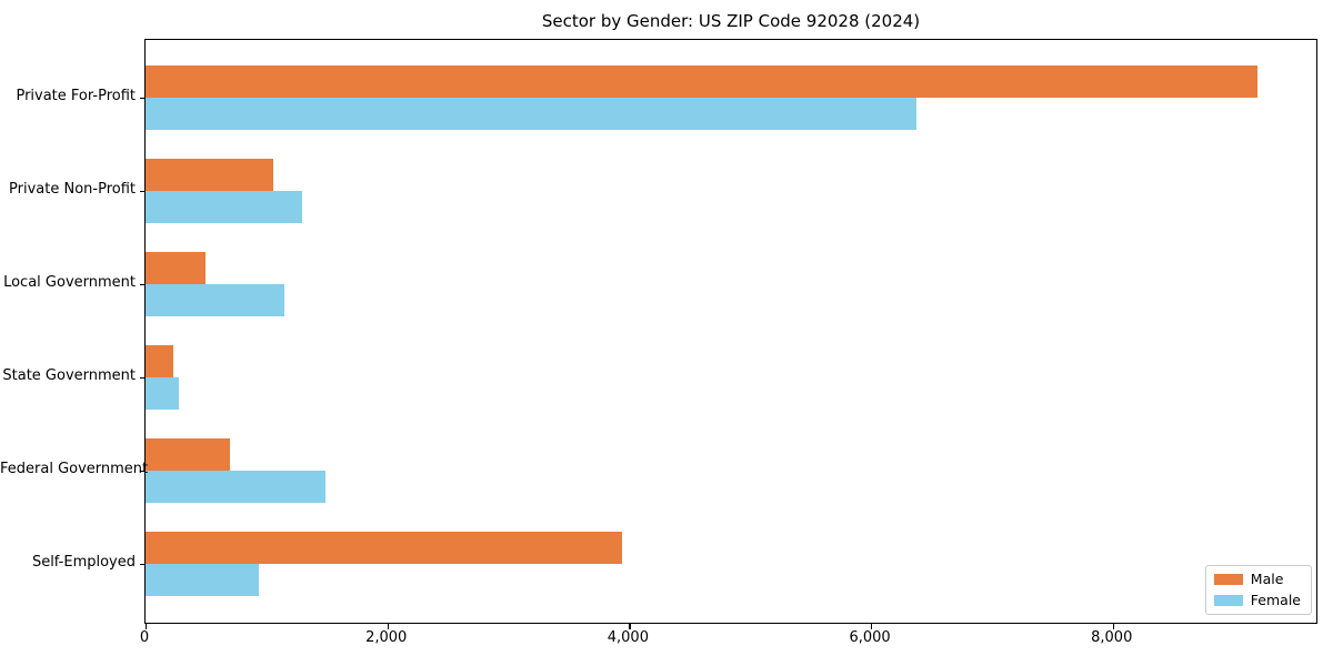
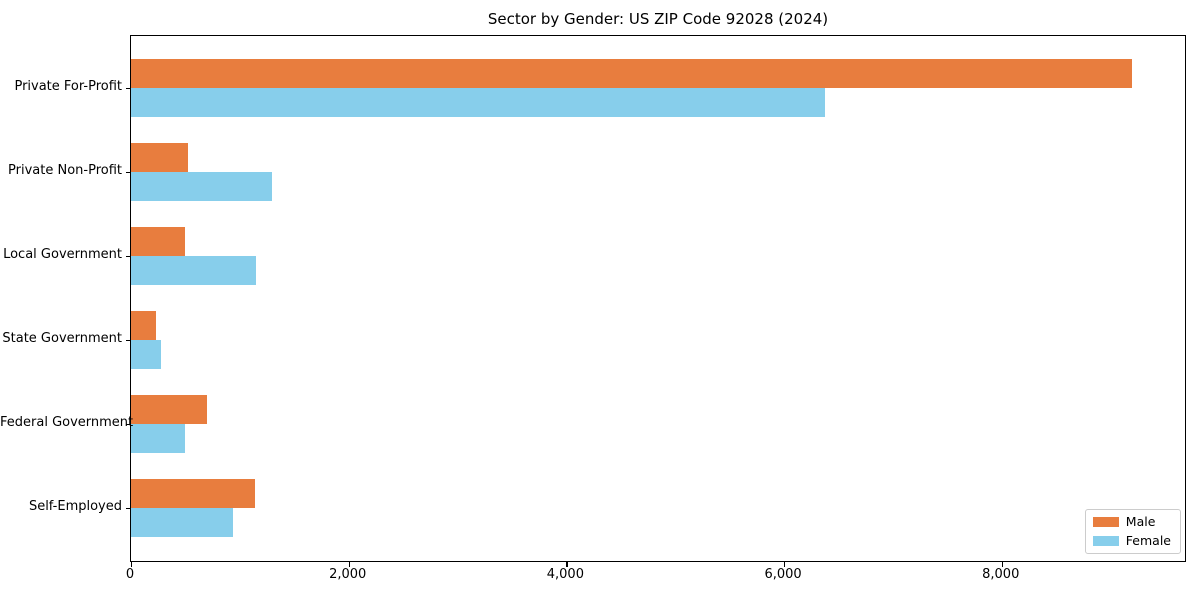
Male/Private Non-Profit: 1060 -> 520
Female/Federal Government: 1490 -> 500
Male/Self-Employed: 3940 -> 1140
